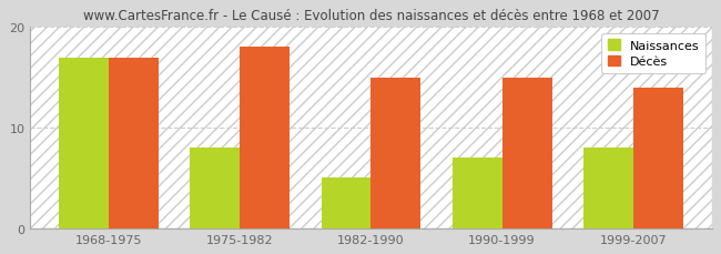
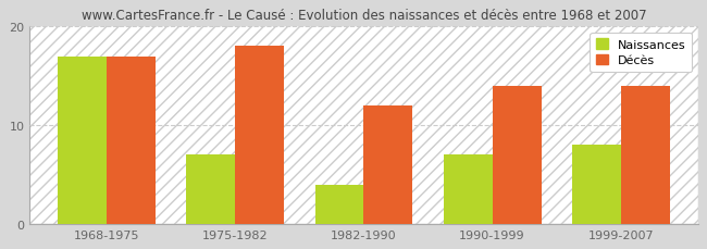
Naissances/1975-1982: 8 -> 7
Naissances/1982-1990: 5 -> 4
Décès/1982-1990: 15 -> 12
Décès/1990-1999: 15 -> 14
